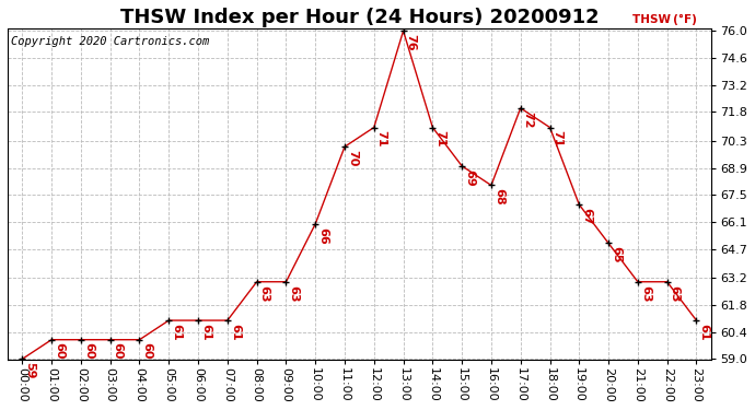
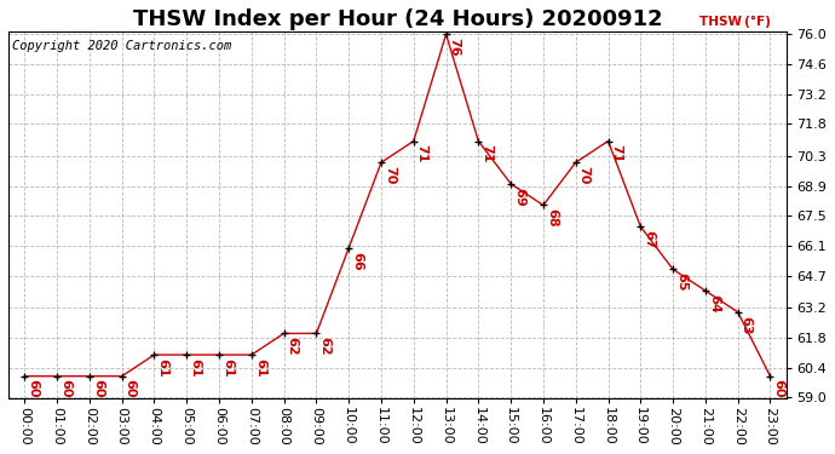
00:00: 59 -> 60
04:00: 60 -> 61
08:00: 63 -> 62
09:00: 63 -> 62
17:00: 72 -> 70
21:00: 63 -> 64
23:00: 61 -> 60
